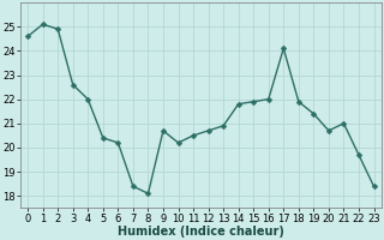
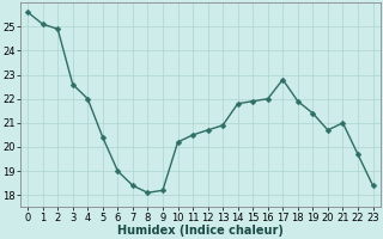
0: 24.6 -> 25.6
6: 20.2 -> 19.0
9: 20.7 -> 18.2
17: 24.1 -> 22.8
